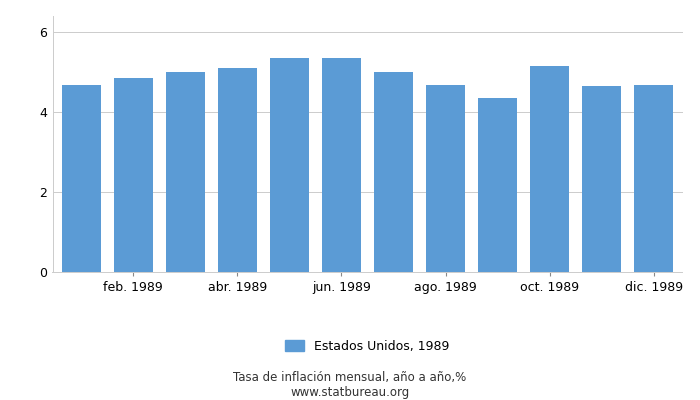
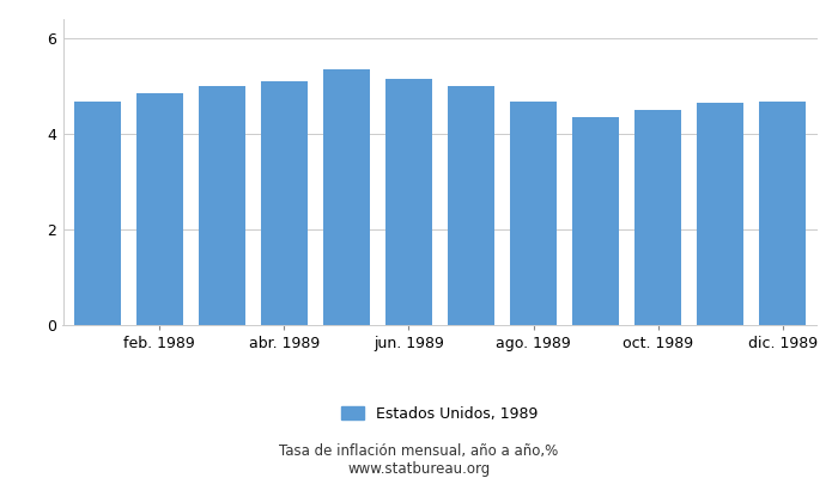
jun. 1989: 5.35 -> 5.15
oct. 1989: 5.15 -> 4.50
